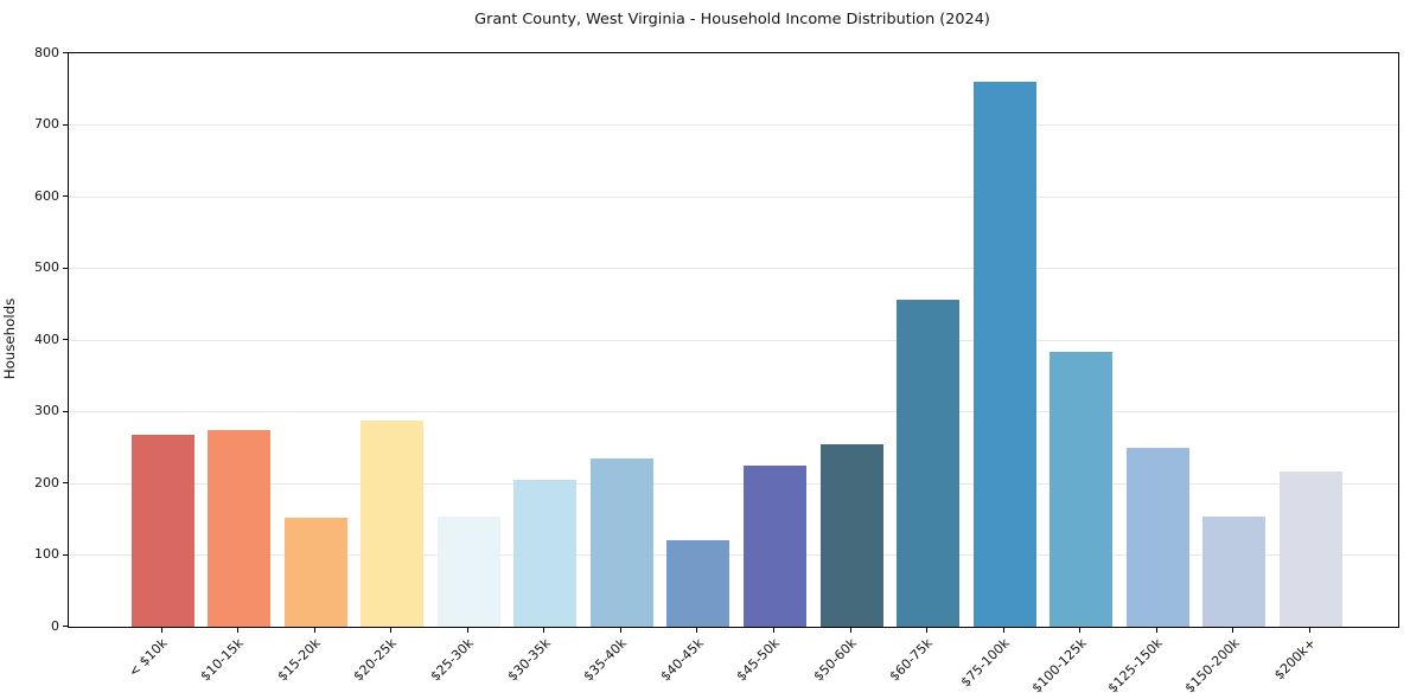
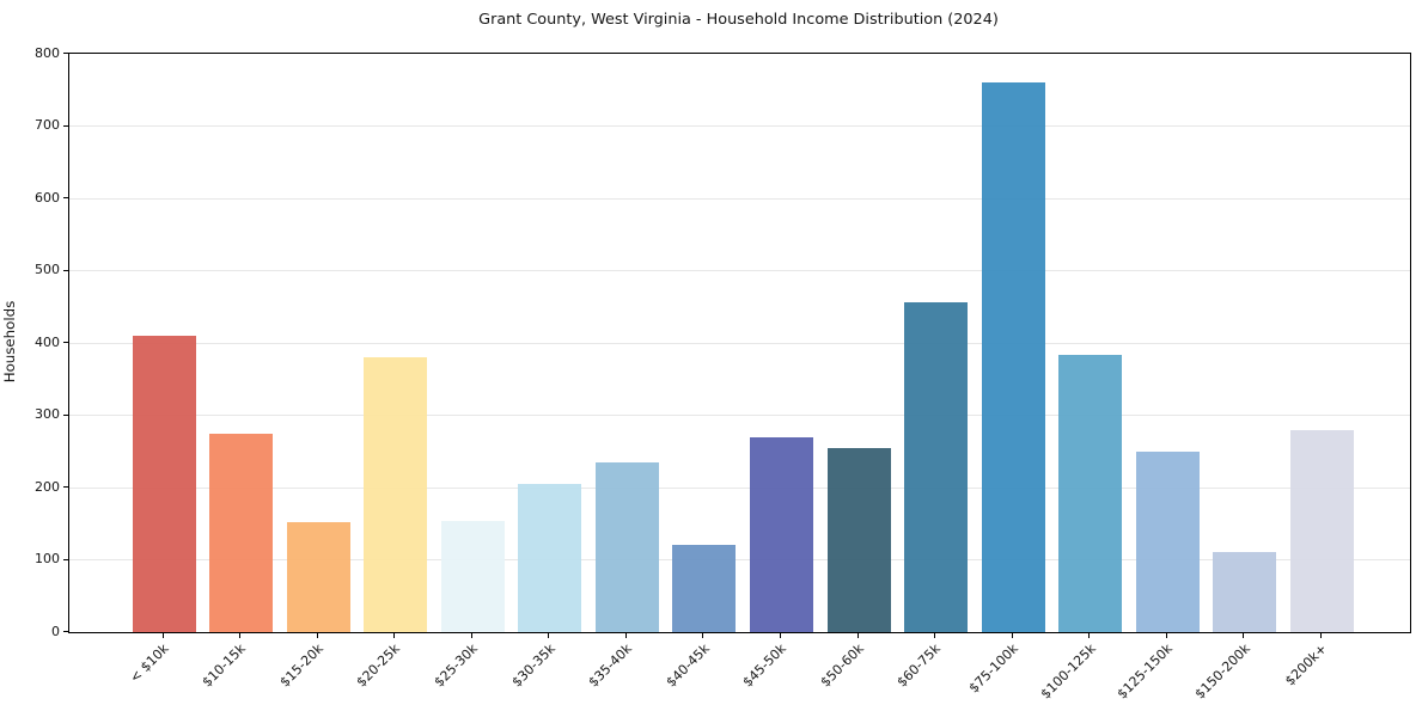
< $10k: 270 -> 410
$20-25k: 290 -> 380
$45-50k: 220 -> 270
$150-200k: 150 -> 110
$200k+: 220 -> 280
